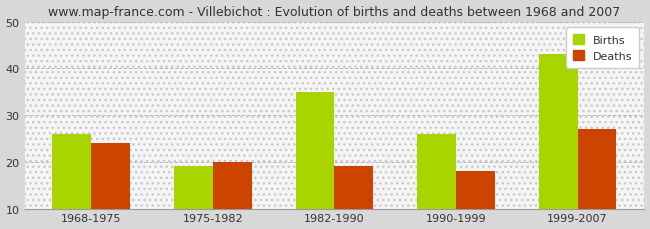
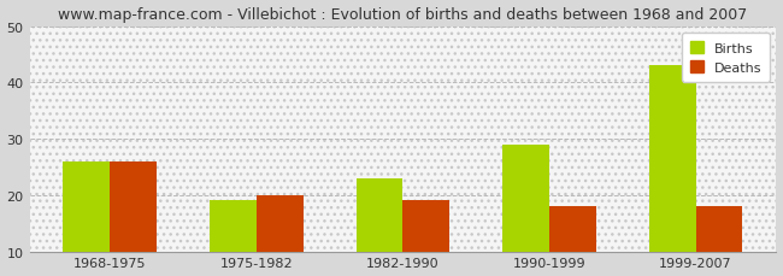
Deaths/1968-1975: 24 -> 26
Births/1982-1990: 35 -> 23
Births/1990-1999: 26 -> 29
Deaths/1999-2007: 27 -> 18
